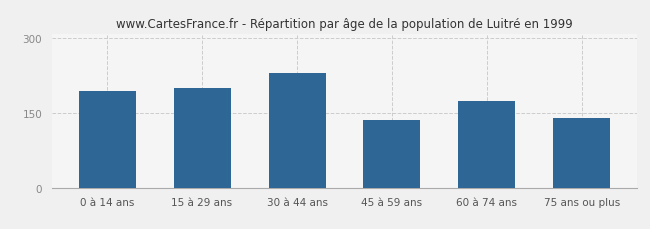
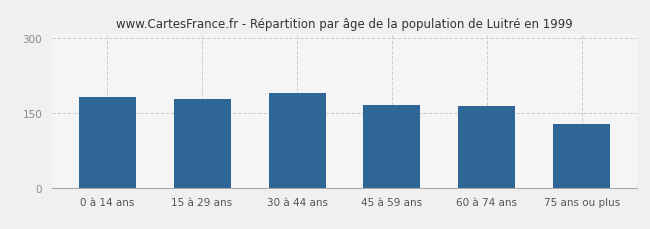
0 à 14 ans: 195 -> 183
15 à 29 ans: 200 -> 179
30 à 44 ans: 230 -> 191
45 à 59 ans: 135 -> 167
60 à 74 ans: 175 -> 164
75 ans ou plus: 140 -> 128
